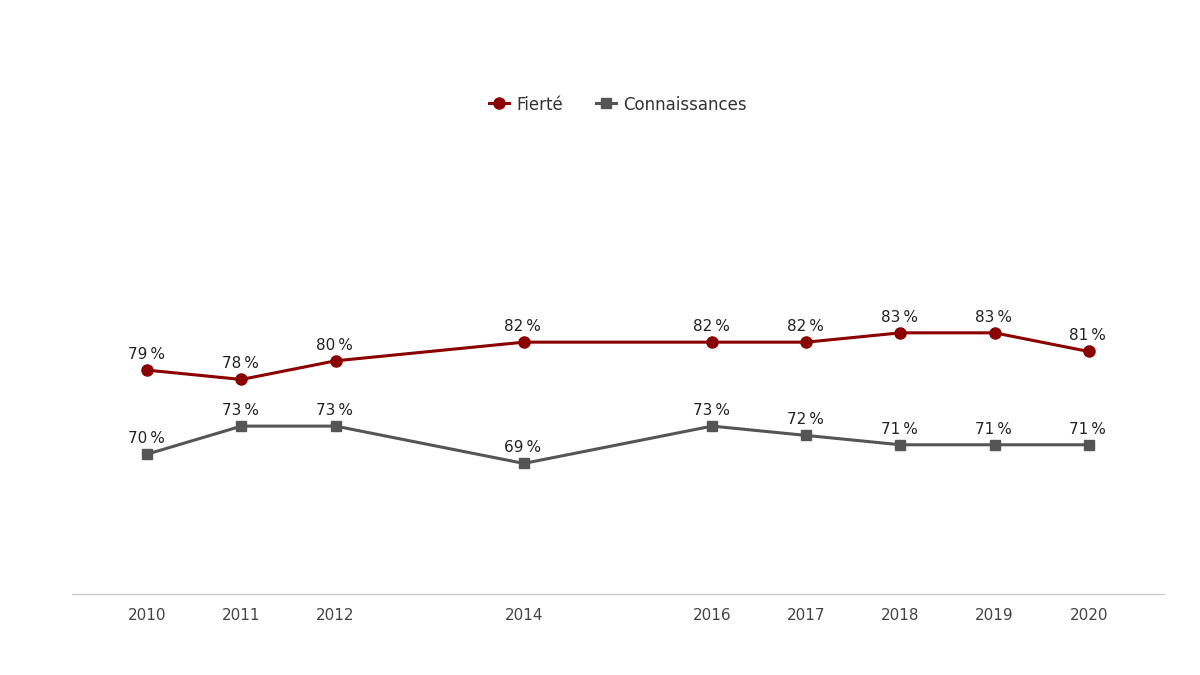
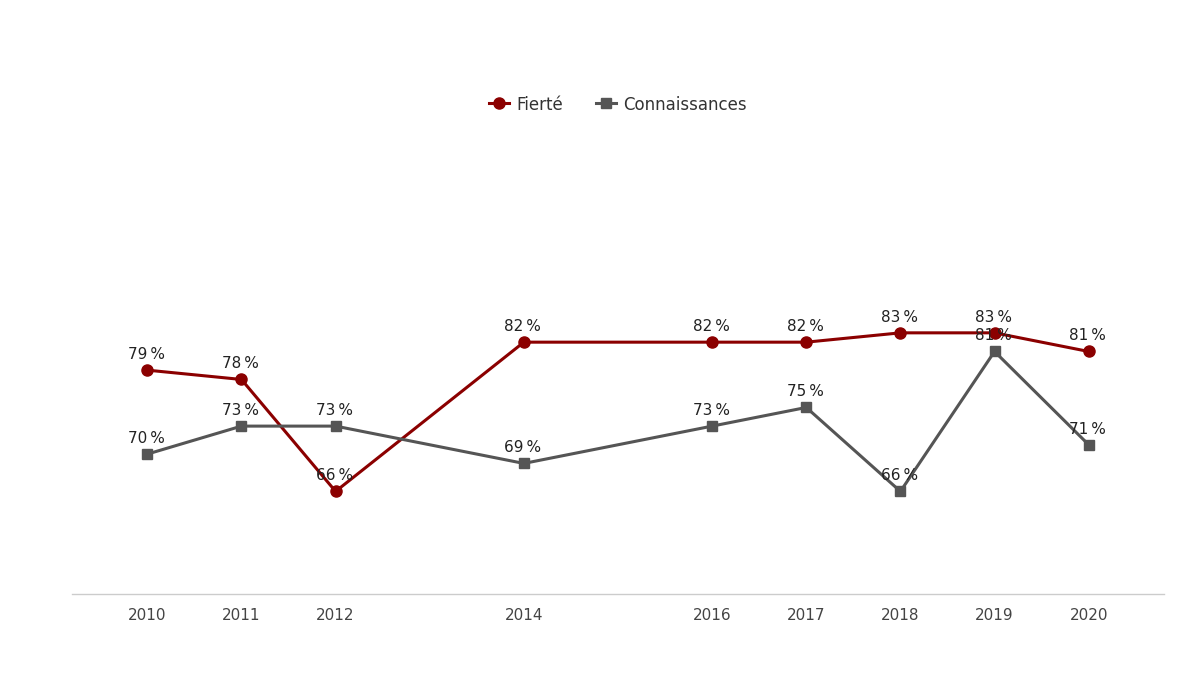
Fierté/2012: 80 -> 66
Connaissances/2017: 72 -> 75
Connaissances/2018: 71 -> 66
Connaissances/2019: 71 -> 81
